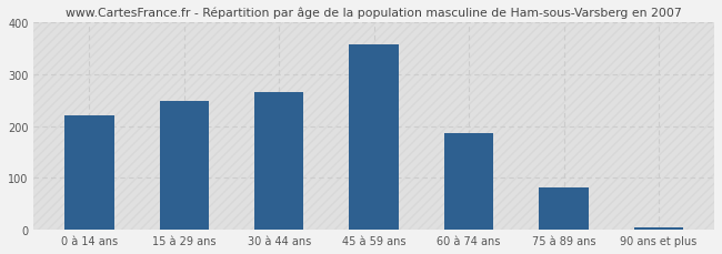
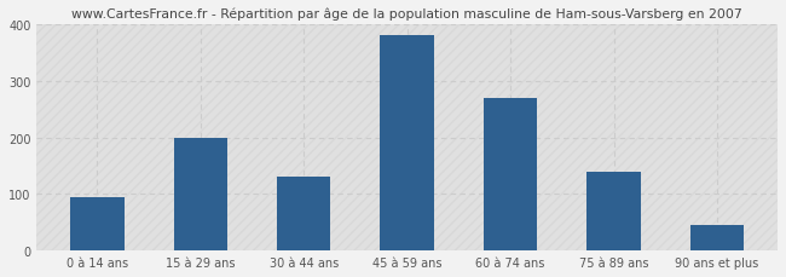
0 à 14 ans: 220 -> 95
15 à 29 ans: 248 -> 200
30 à 44 ans: 265 -> 130
45 à 59 ans: 357 -> 380
60 à 74 ans: 186 -> 270
75 à 89 ans: 82 -> 140
90 ans et plus: 5 -> 45
